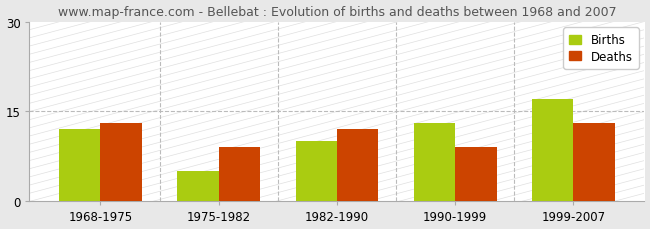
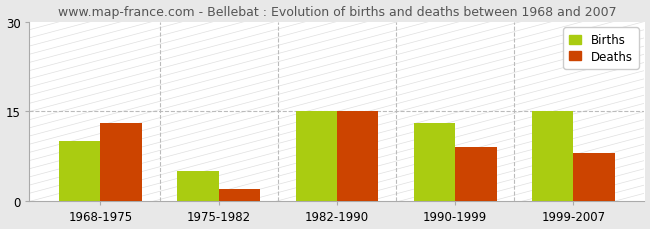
Births/1968-1975: 12 -> 10
Deaths/1975-1982: 9 -> 2
Births/1982-1990: 10 -> 15
Deaths/1982-1990: 12 -> 15
Births/1999-2007: 17 -> 15
Deaths/1999-2007: 13 -> 8
